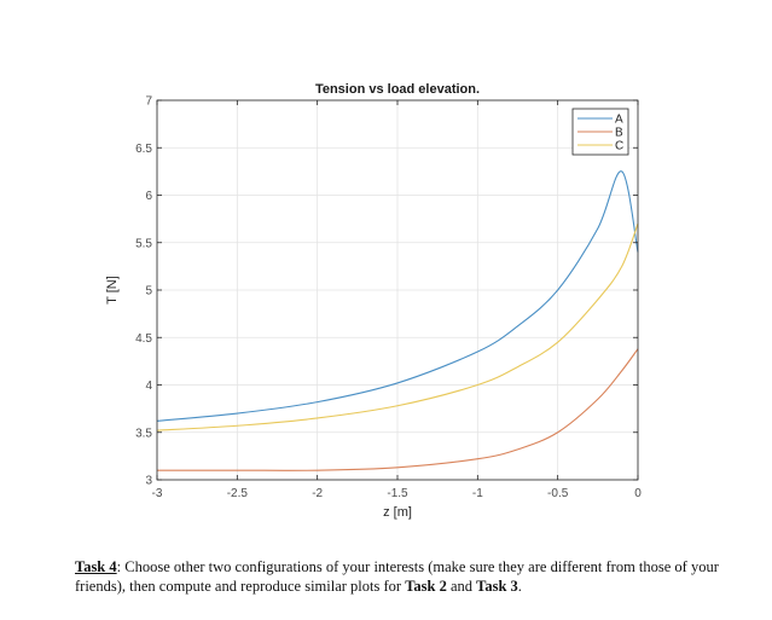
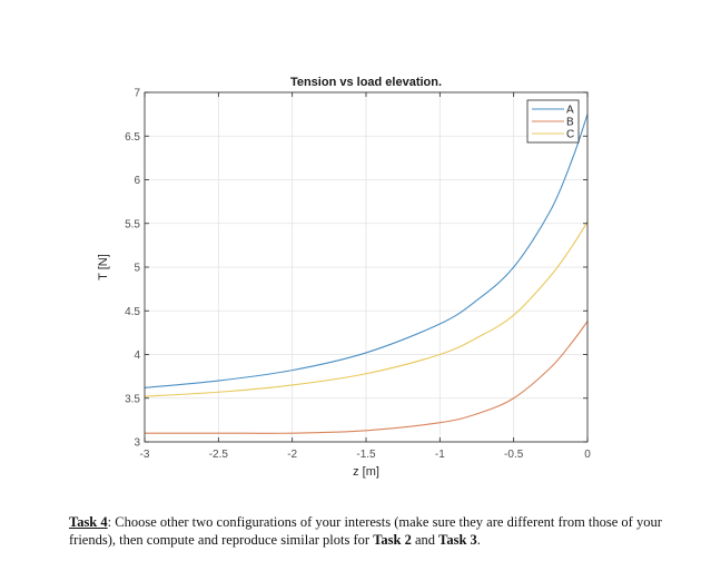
A/0: 5.4 -> 6.8
C/0: 5.7 -> 5.5
